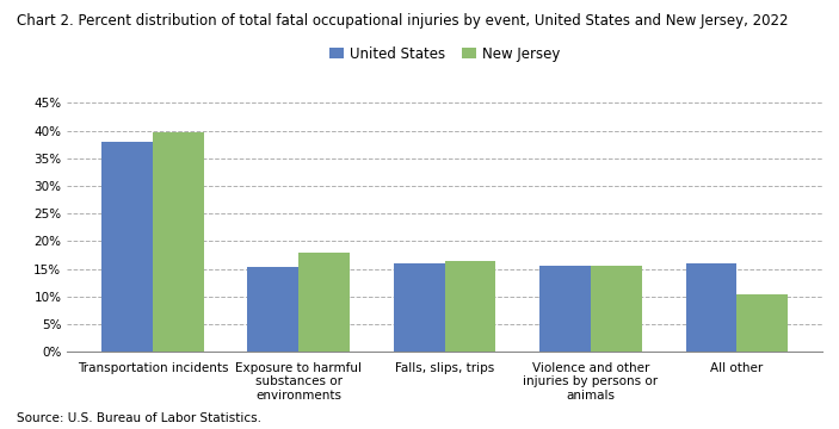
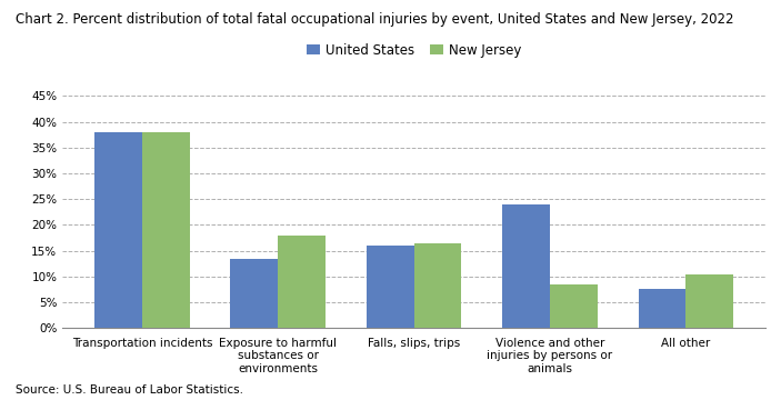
New Jersey/Transportation incidents: 39.7% -> 38.0%
United States/Exposure to harmful substances or environments: 15.4% -> 13.5%
United States/Violence and other injuries by persons or animals: 15.5% -> 24.0%
New Jersey/Violence and other injuries by persons or animals: 15.5% -> 8.5%
United States/All other: 15.9% -> 7.5%
